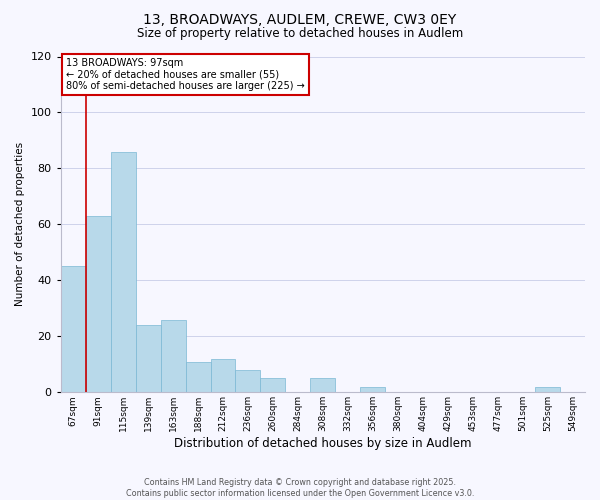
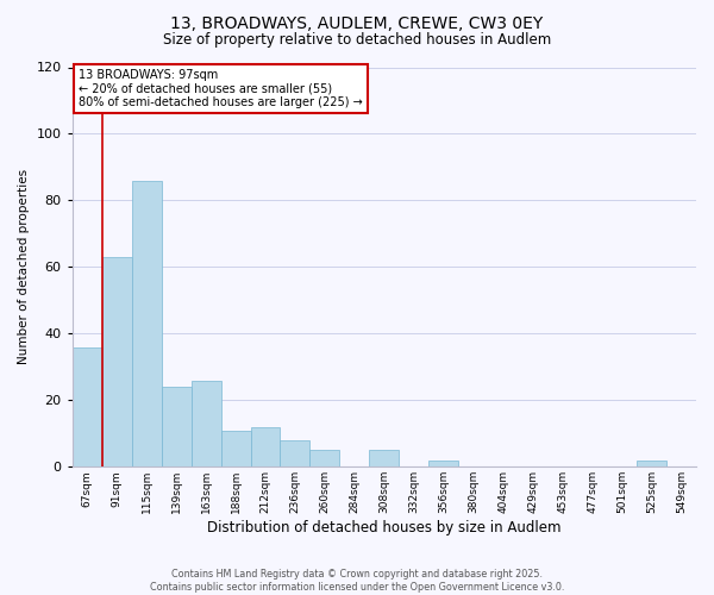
67sqm: 45 -> 36
